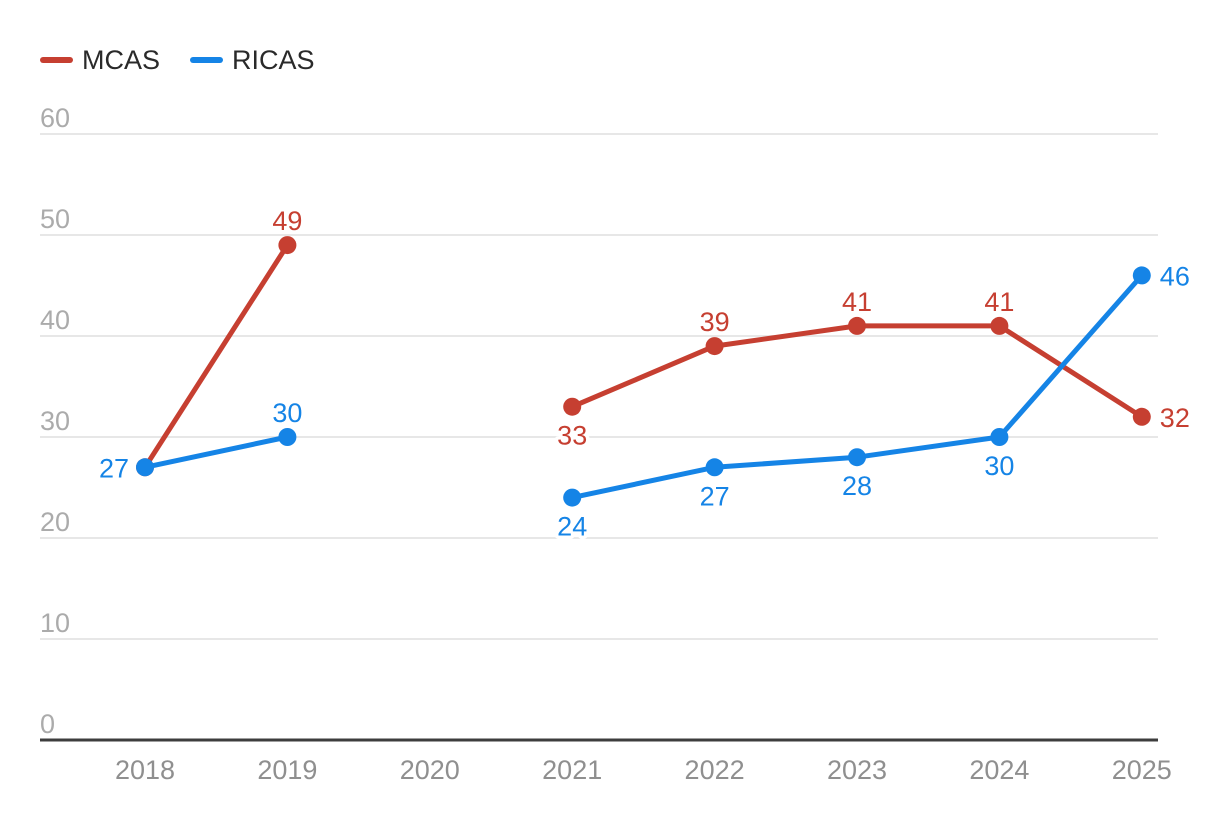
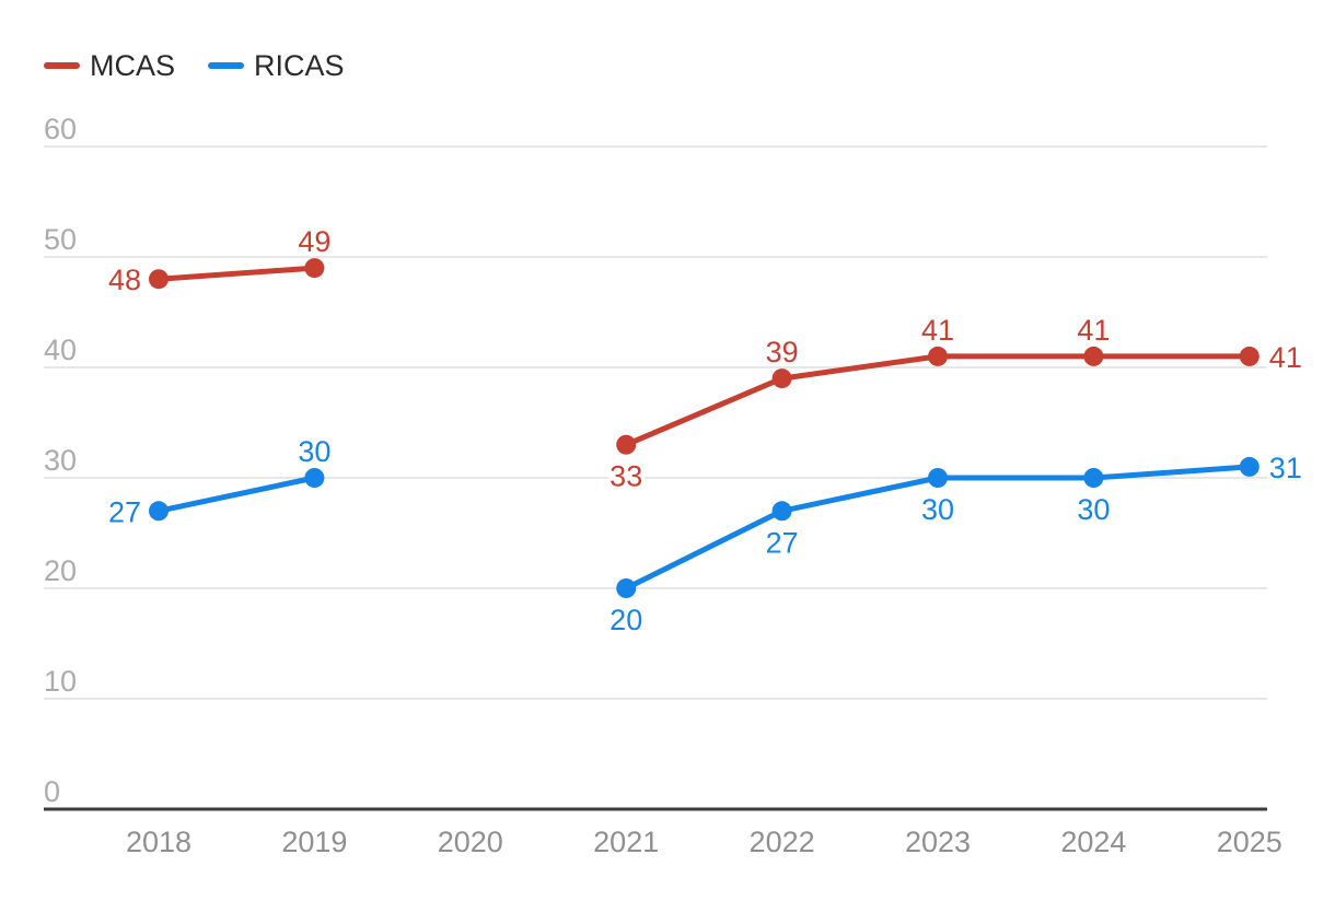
MCAS/2018: 27 -> 48
RICAS/2021: 24 -> 20
RICAS/2023: 28 -> 30
MCAS/2025: 32 -> 41
RICAS/2025: 46 -> 31
